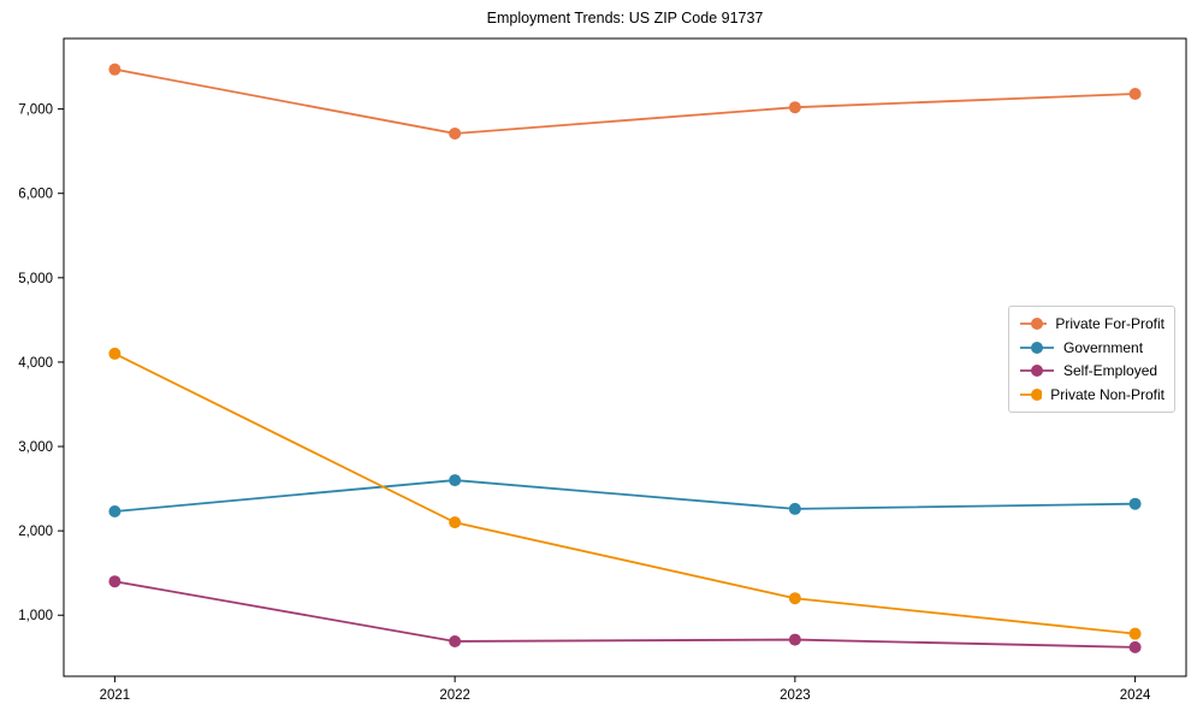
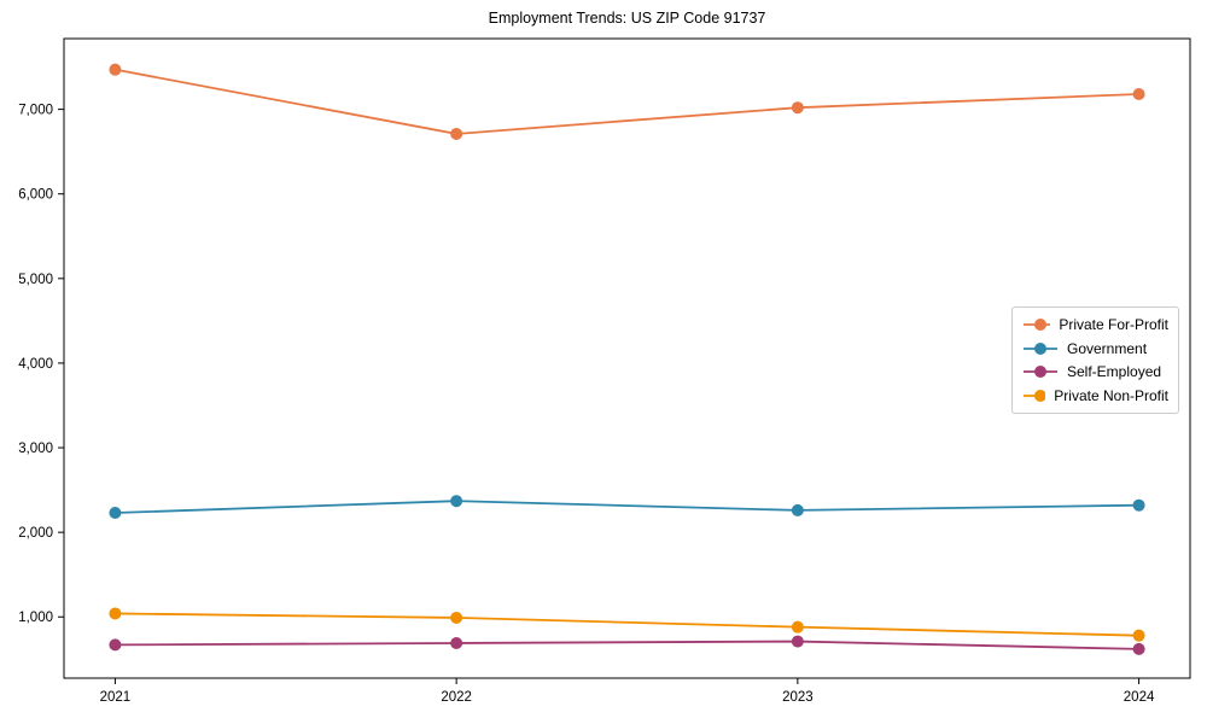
Self-Employed/2021: 1400 -> 700
Private Non-Profit/2021: 4100 -> 1000
Government/2022: 2600 -> 2400
Private Non-Profit/2022: 2100 -> 1000
Private Non-Profit/2023: 1200 -> 900
